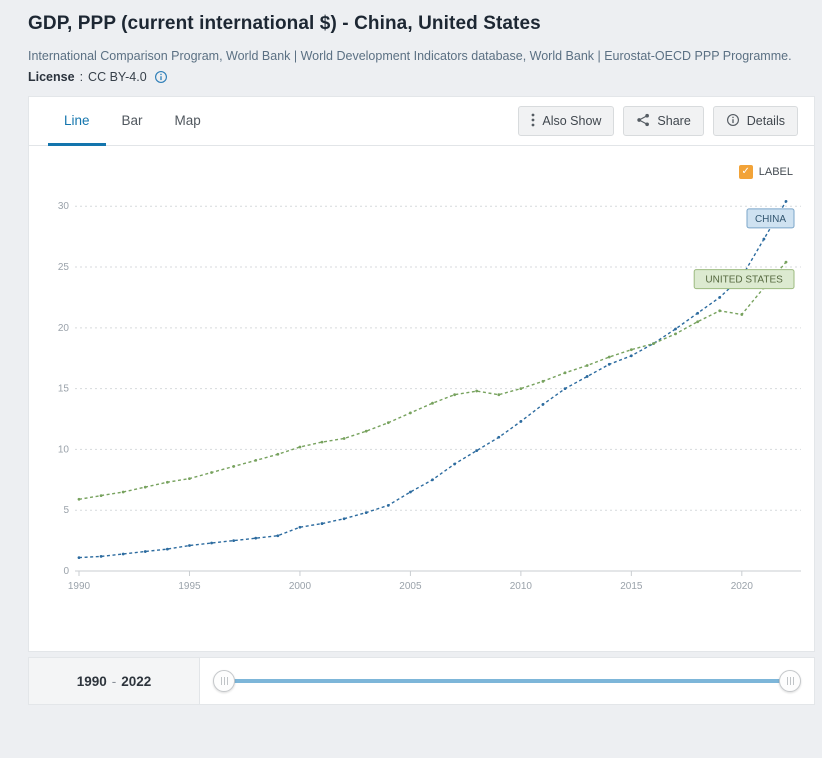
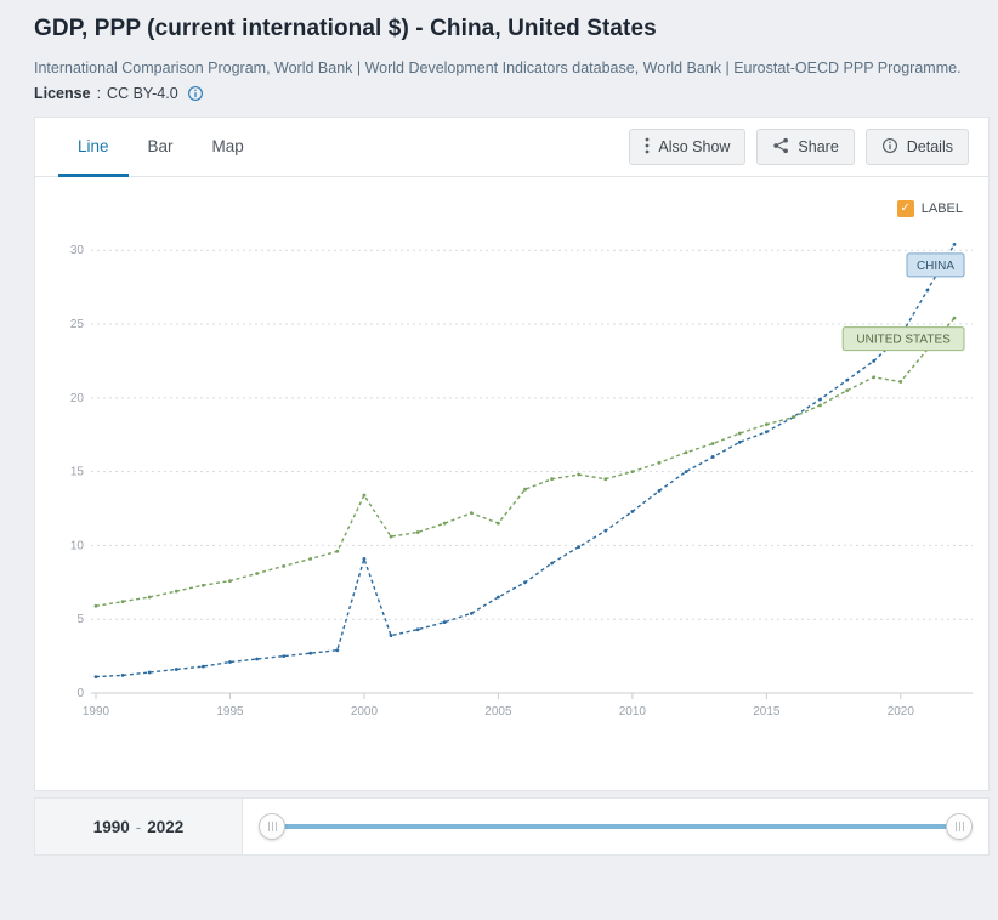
CHINA/2000: 3.6 -> 9.1
UNITED STATES/2000: 10.2 -> 13.4
UNITED STATES/2005: 13.0 -> 11.5
